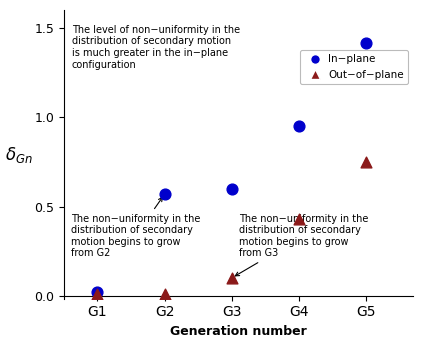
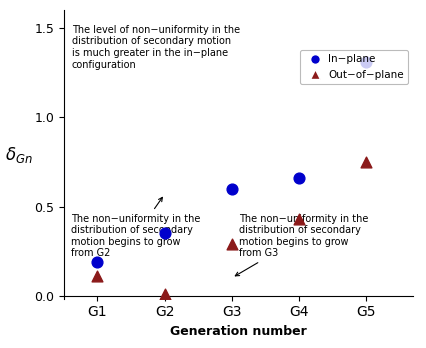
In−plane/G1: 0.02 -> 0.19
Out−of−plane/G1: 0.01 -> 0.11
In−plane/G2: 0.57 -> 0.35
Out−of−plane/G3: 0.10 -> 0.29
In−plane/G4: 0.95 -> 0.66
In−plane/G5: 1.42 -> 1.31
